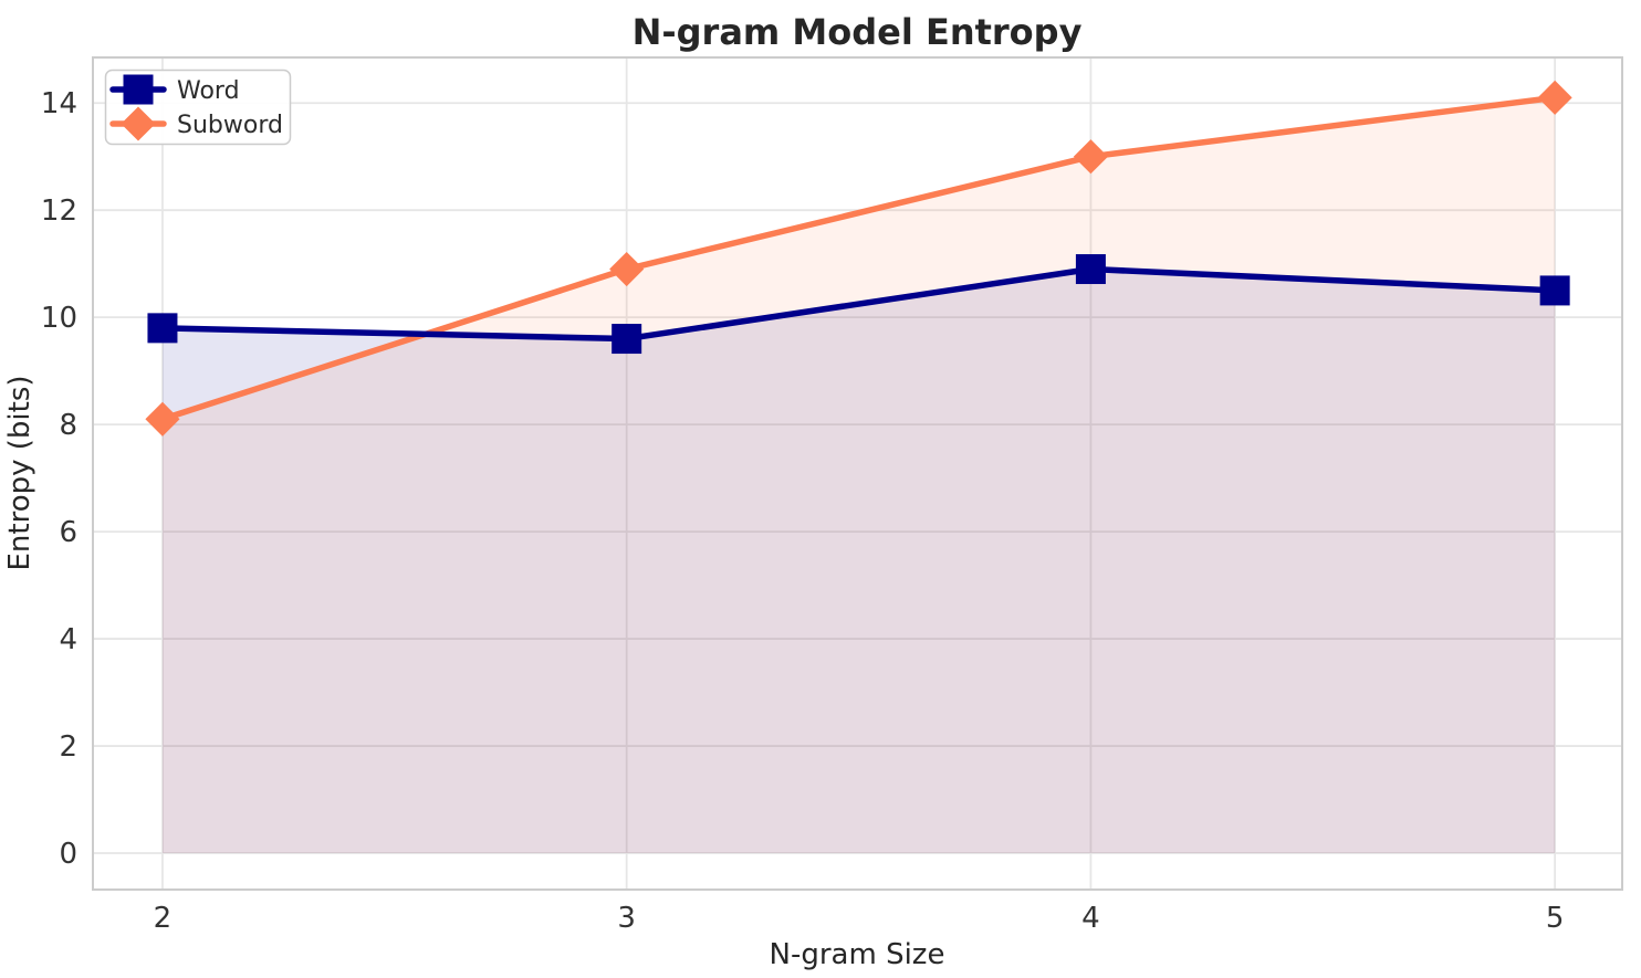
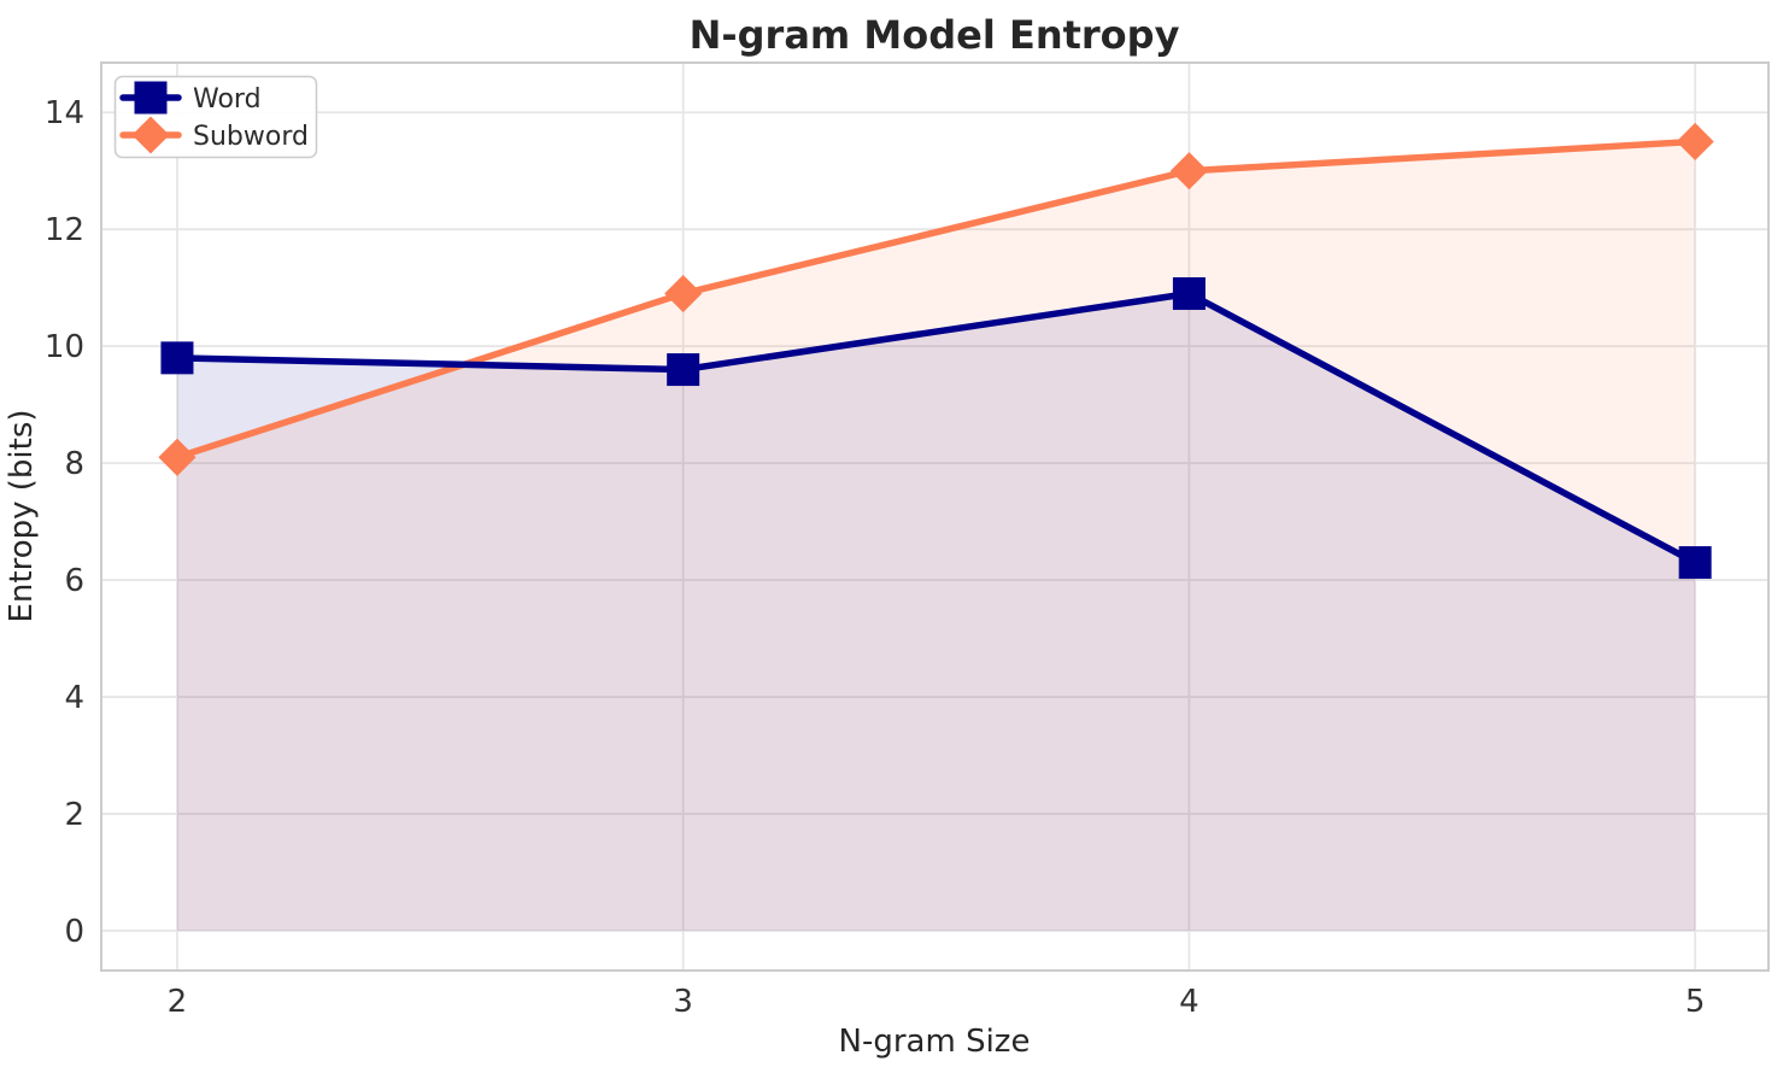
Word/5: 10.5 -> 6.3
Subword/5: 14.1 -> 13.5
